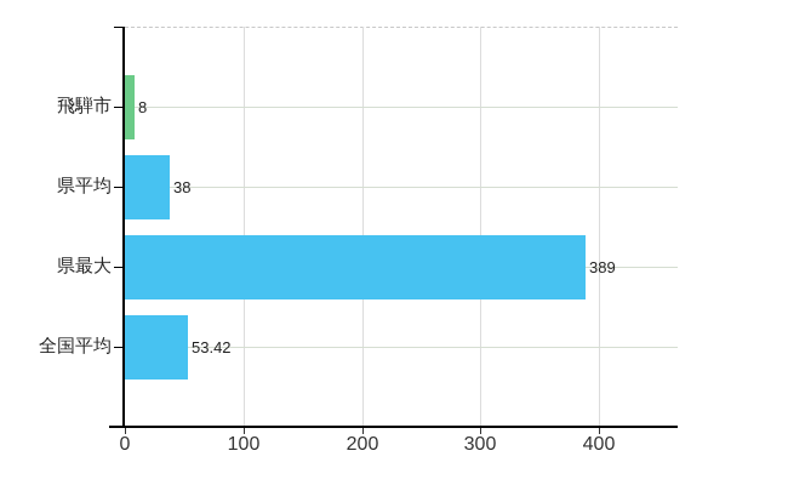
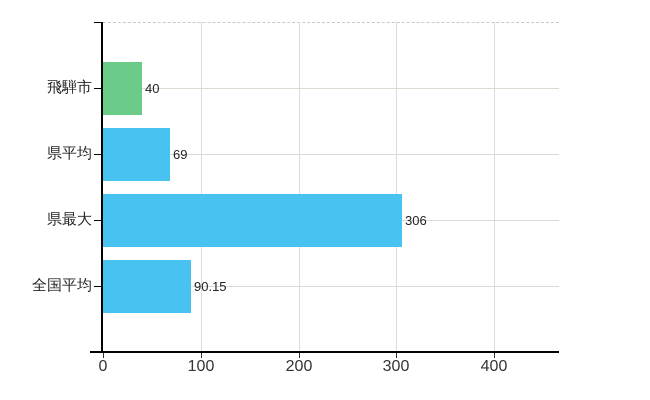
飛騨市: 8 -> 40
県平均: 38 -> 69
県最大: 389 -> 306
全国平均: 53.42 -> 90.15
